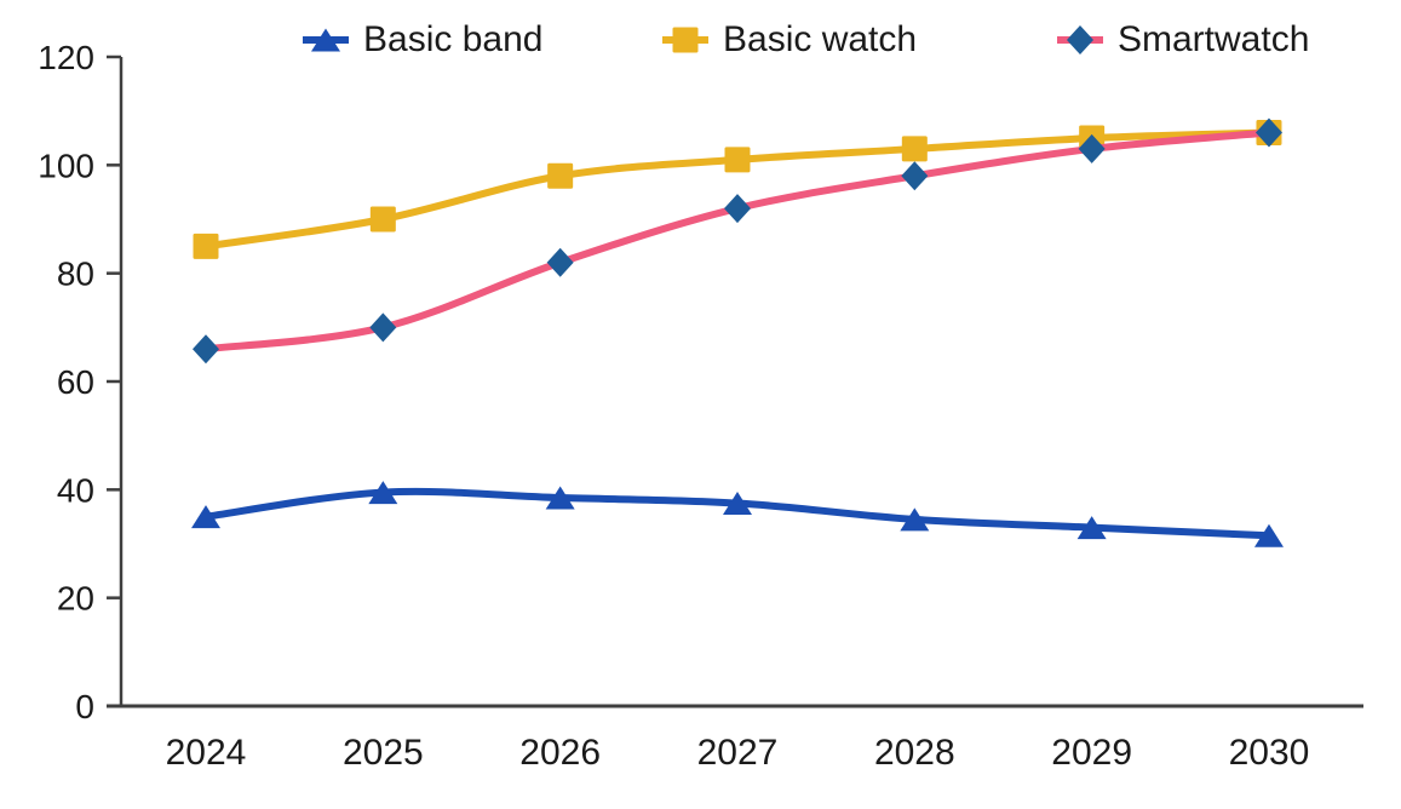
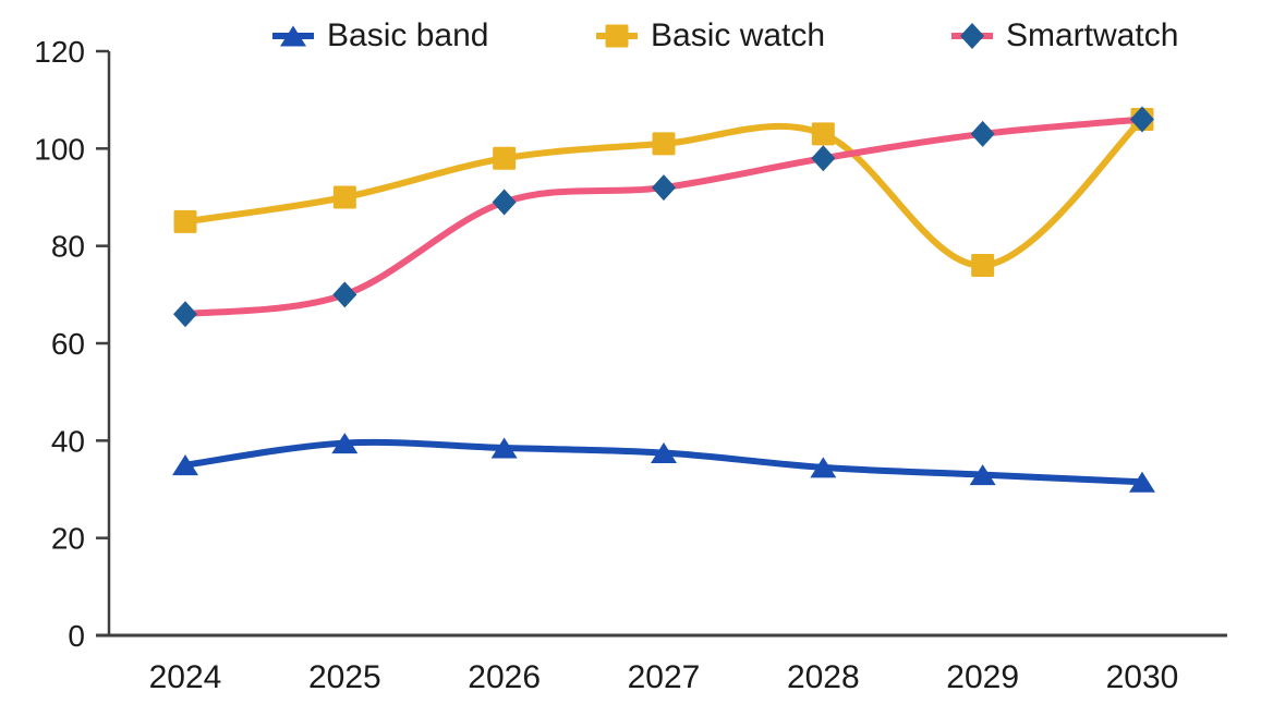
Smartwatch/2026: 82 -> 89
Basic watch/2029: 105 -> 76
